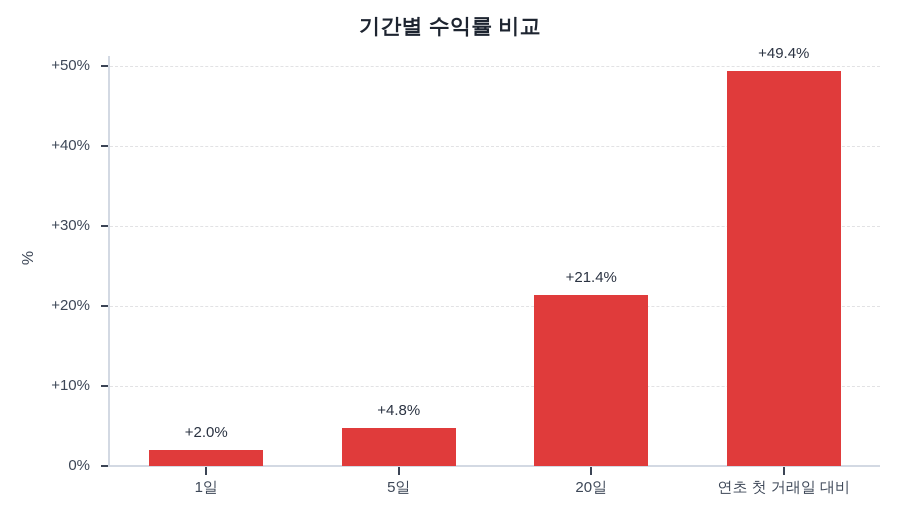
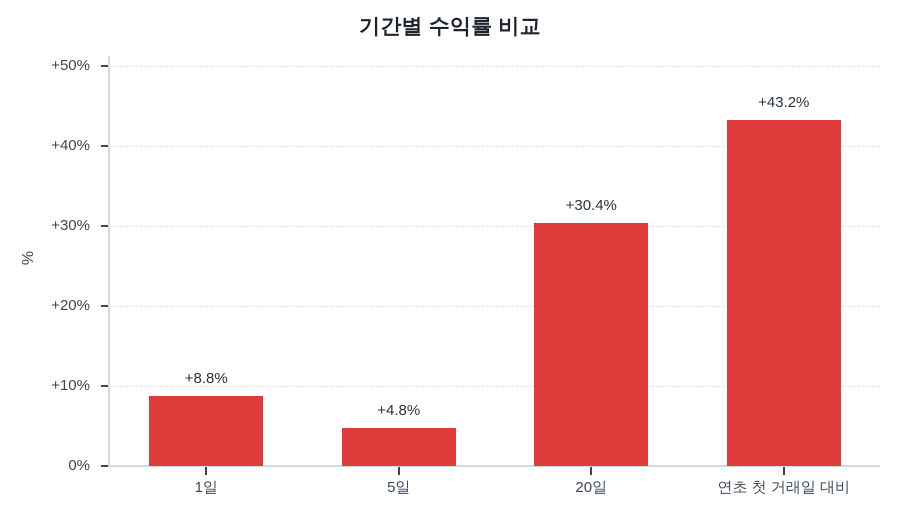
1일: +2.0% -> +8.8%
20일: +21.4% -> +30.4%
연초 첫 거래일 대비: +49.4% -> +43.2%
